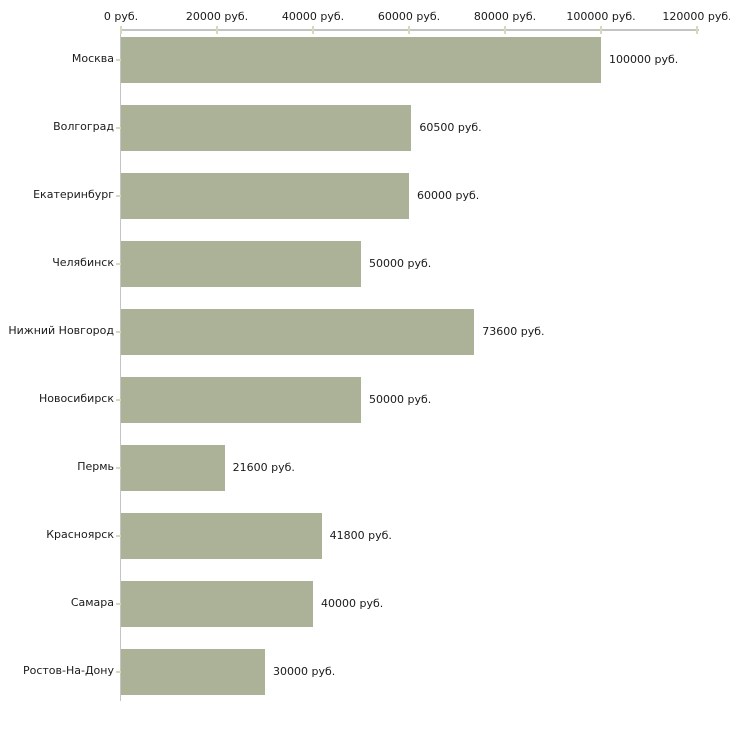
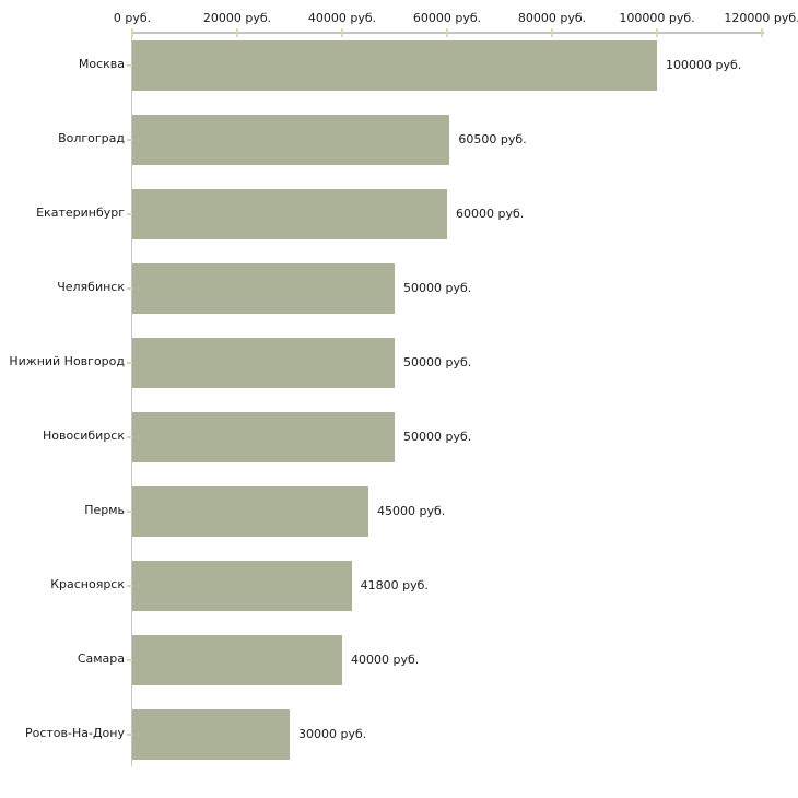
Нижний Новгород: 73600 -> 50000
Пермь: 21600 -> 45000
